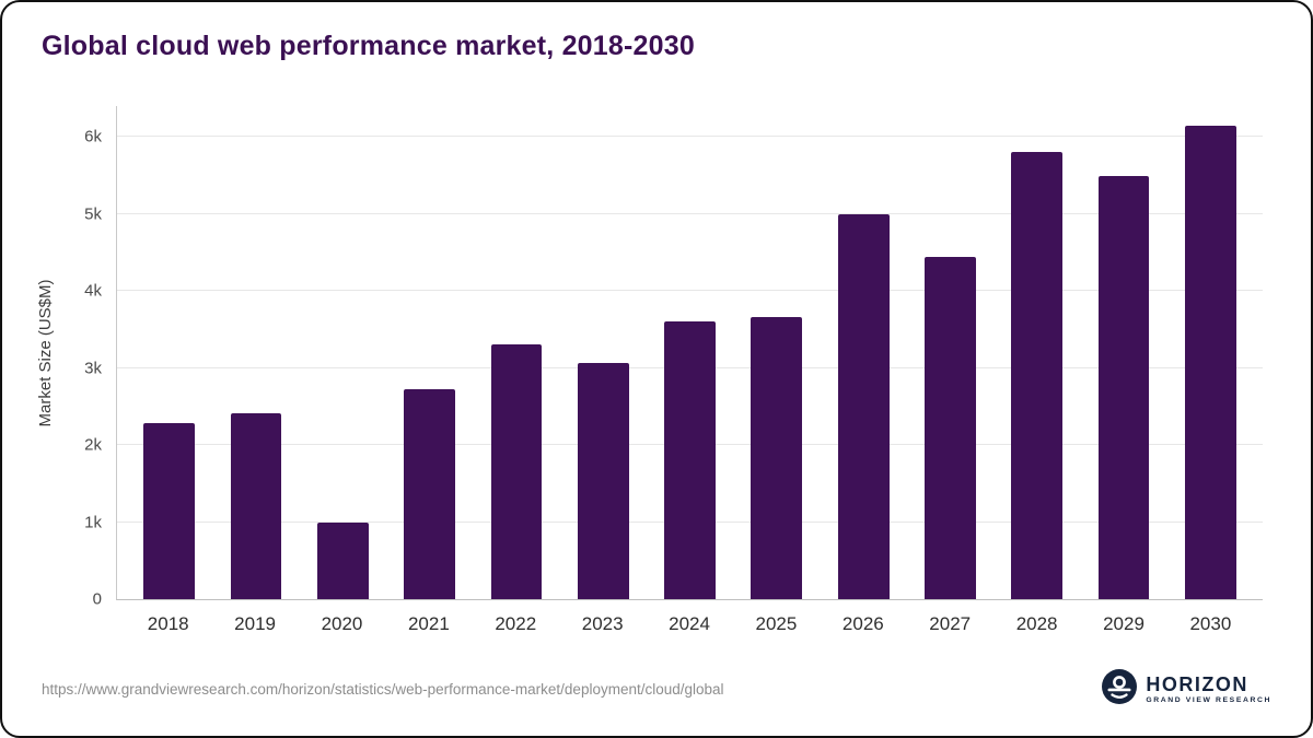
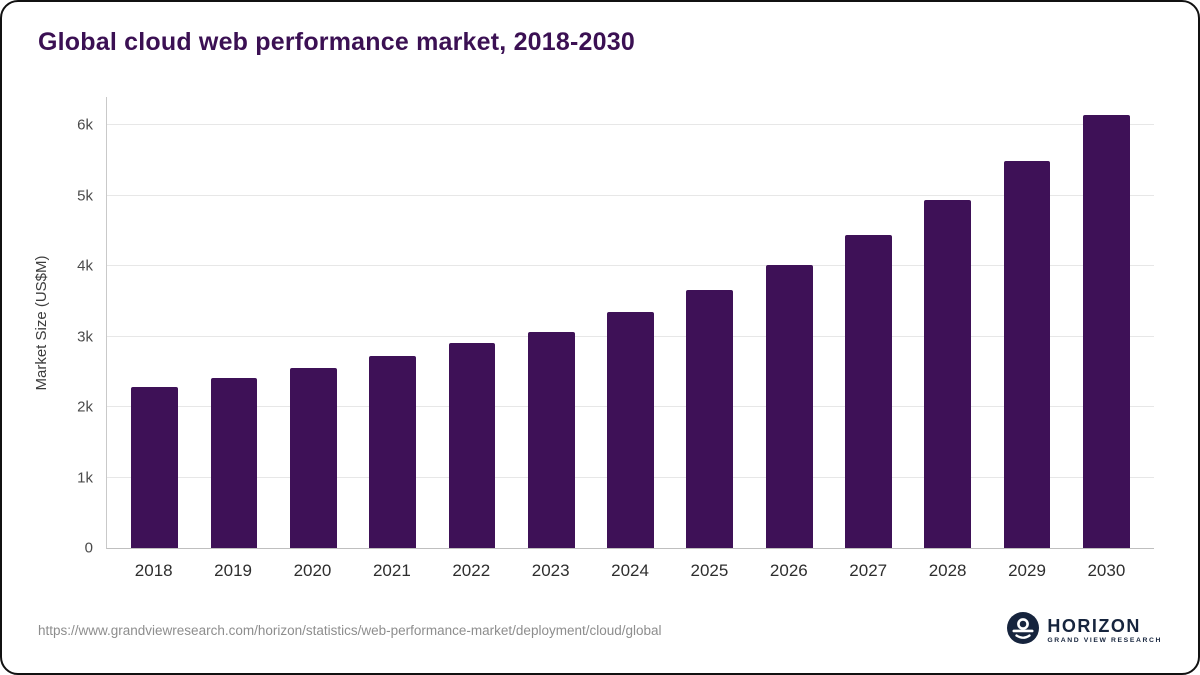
2020: 1.0k -> 2.6k
2022: 3.3k -> 2.9k
2024: 3.6k -> 3.4k
2026: 5.0k -> 4.0k
2028: 5.8k -> 4.9k
